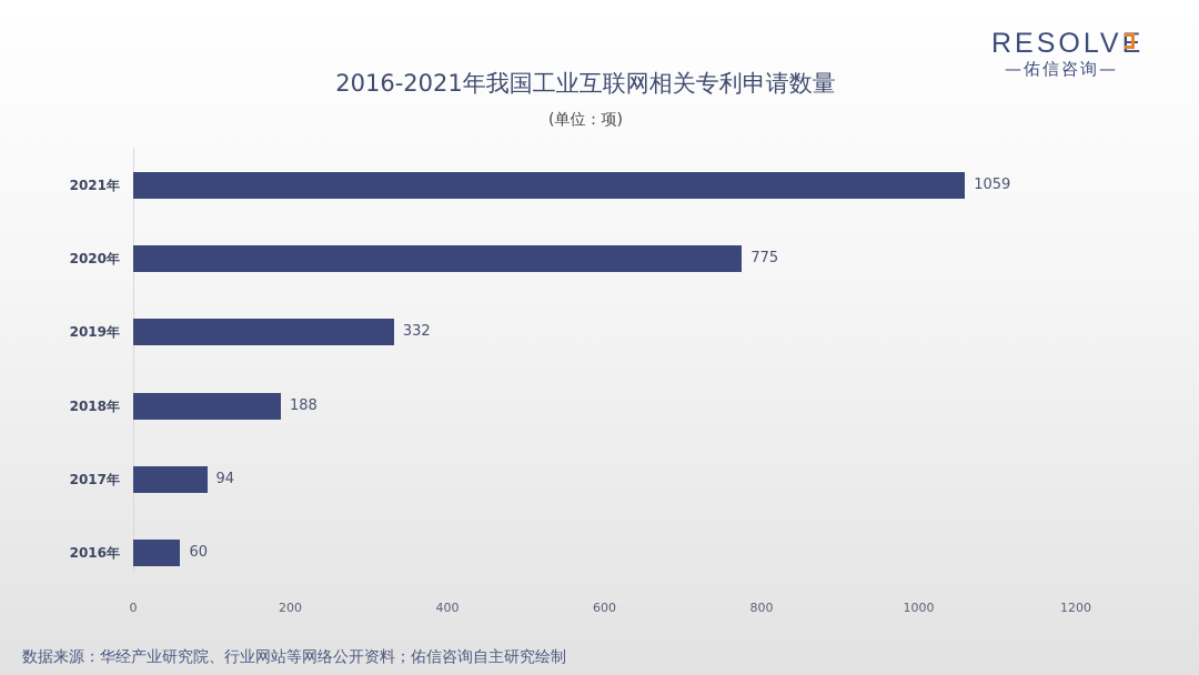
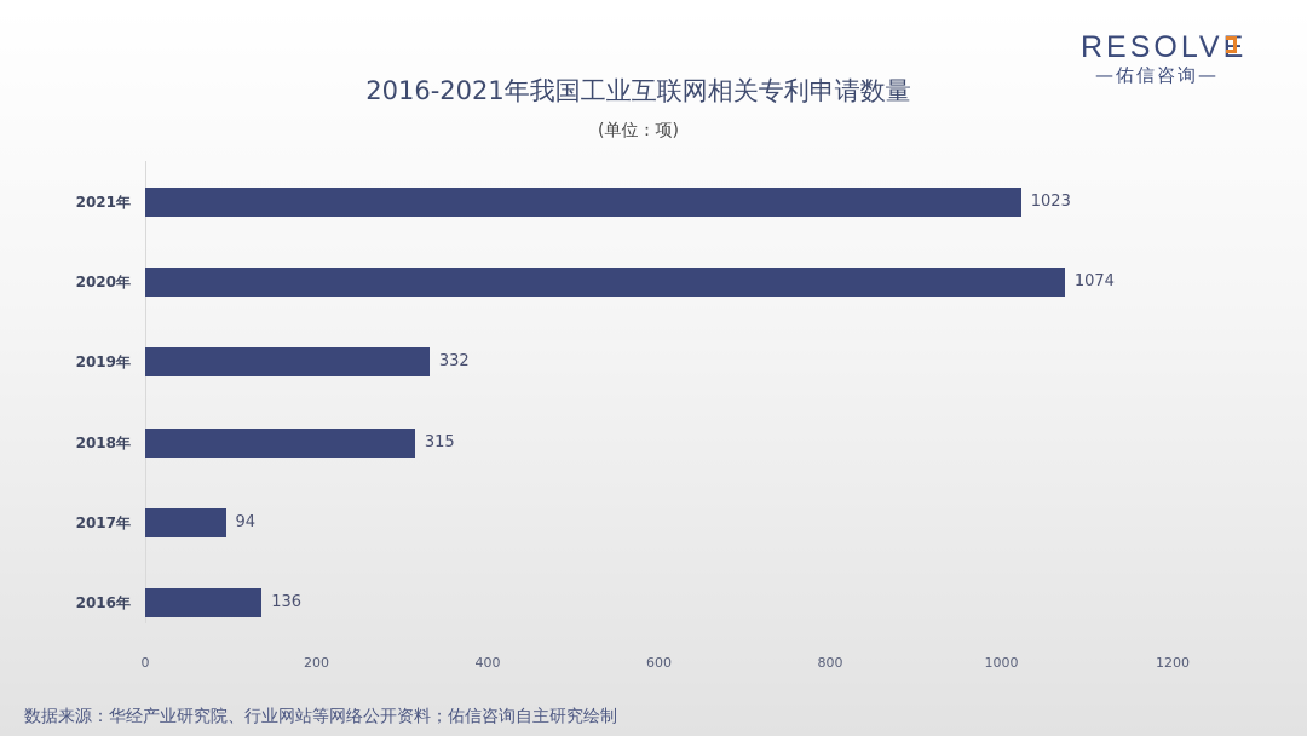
2021年: 1059 -> 1023
2020年: 775 -> 1074
2018年: 188 -> 315
2016年: 60 -> 136
